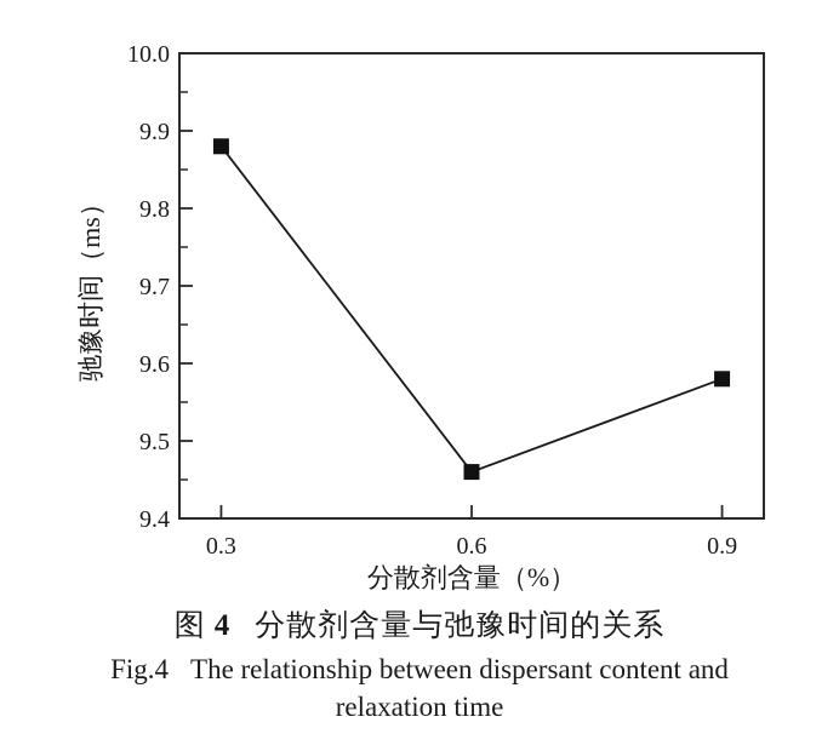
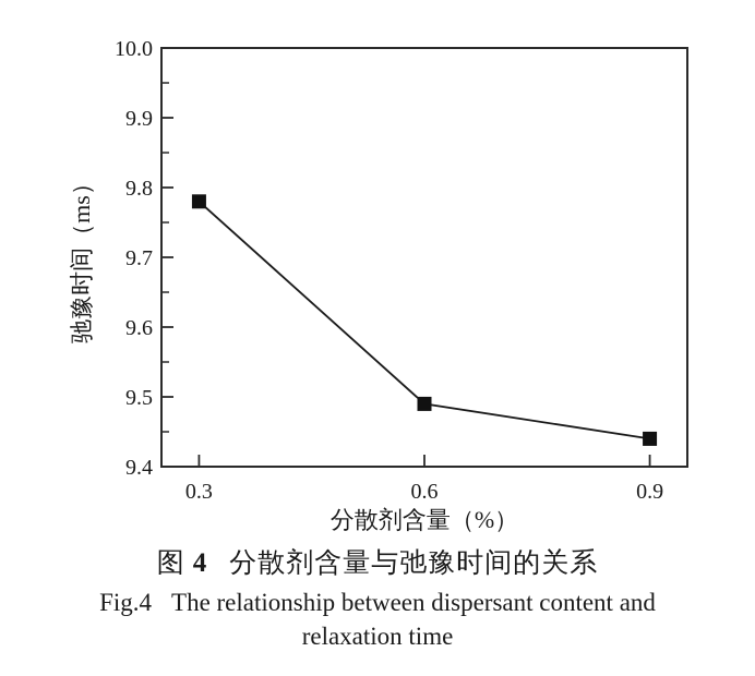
0.3: 9.88 -> 9.78
0.6: 9.46 -> 9.49
0.9: 9.58 -> 9.44
